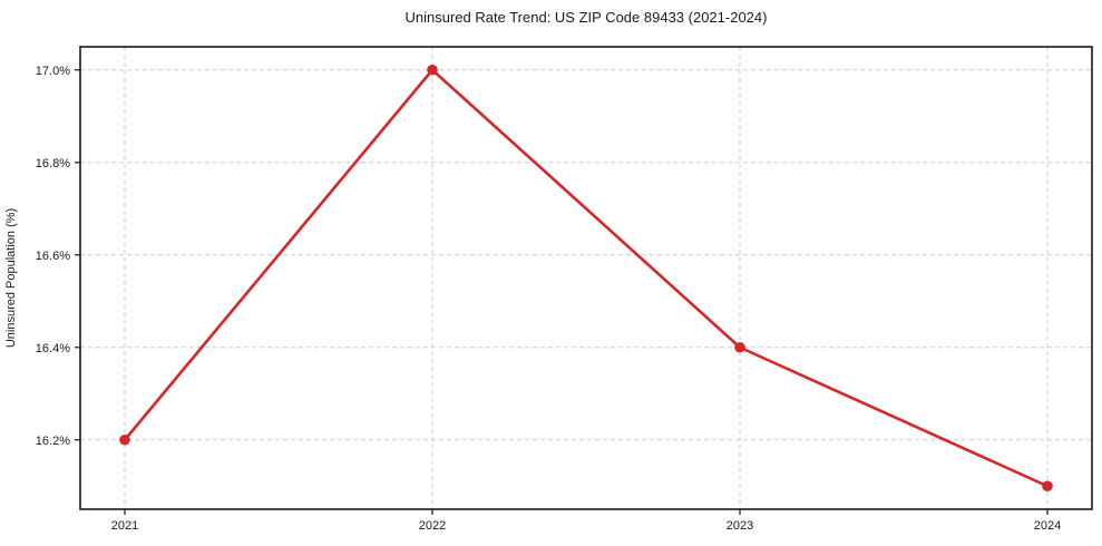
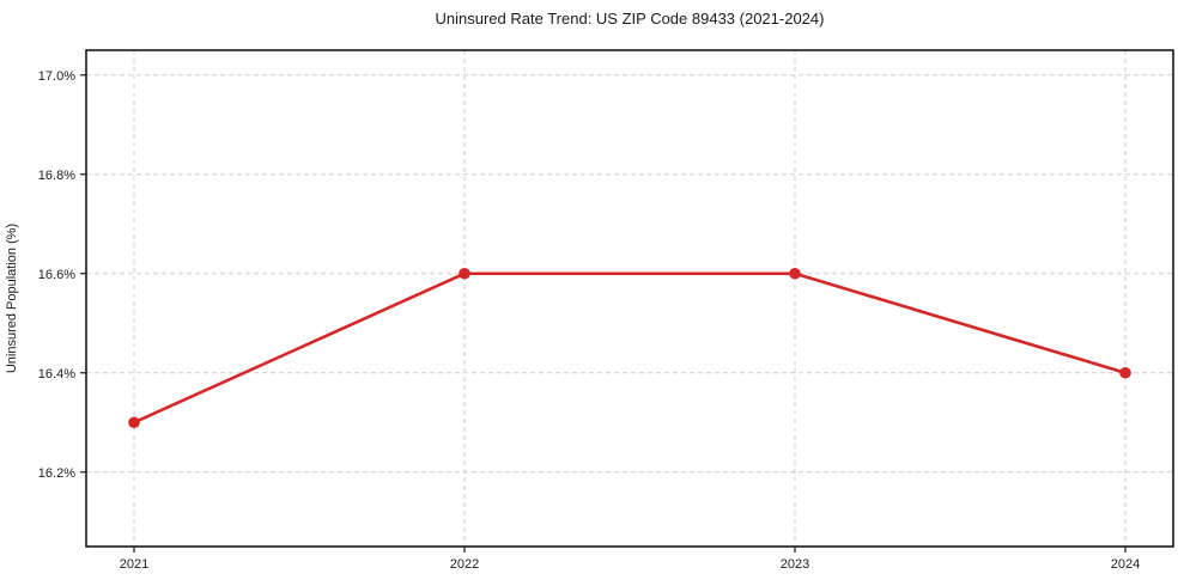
2021: 16.2% -> 16.3%
2022: 17.0% -> 16.6%
2023: 16.4% -> 16.6%
2024: 16.1% -> 16.4%
